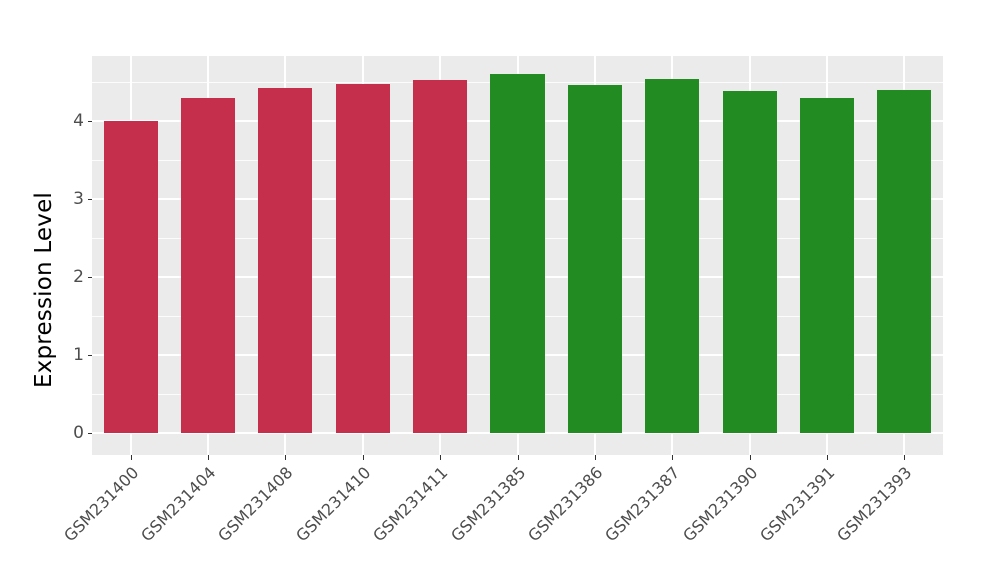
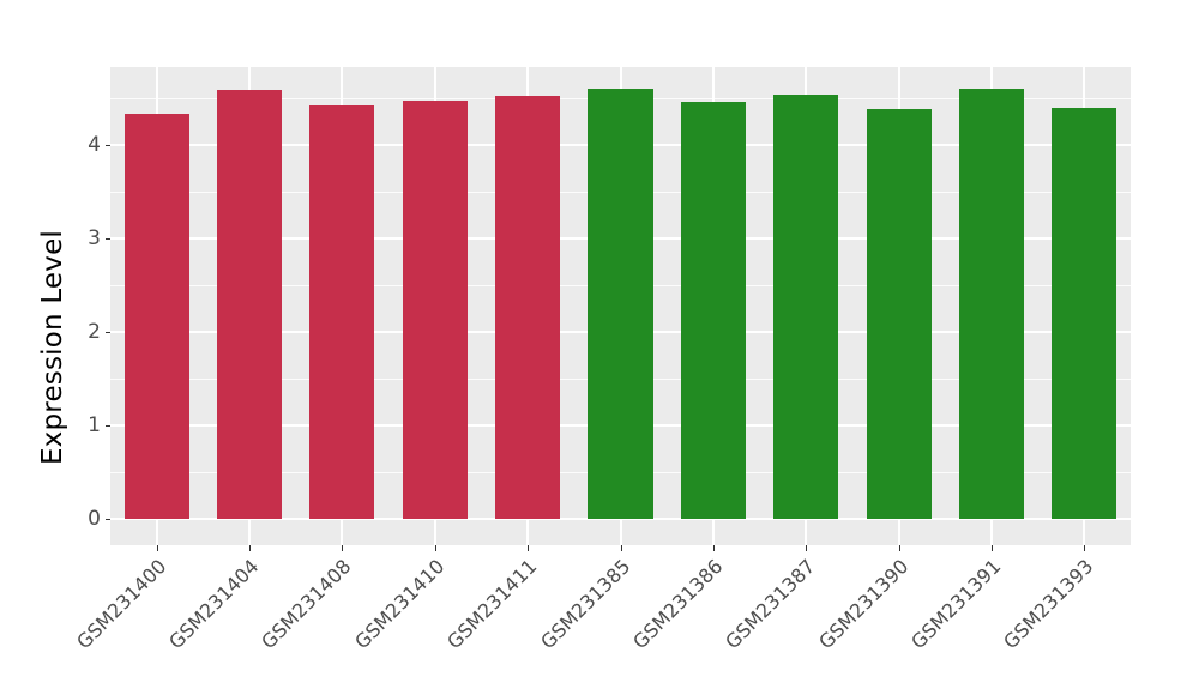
GSM231400: 4.0 -> 4.3
GSM231404: 4.3 -> 4.6
GSM231391: 4.3 -> 4.6
